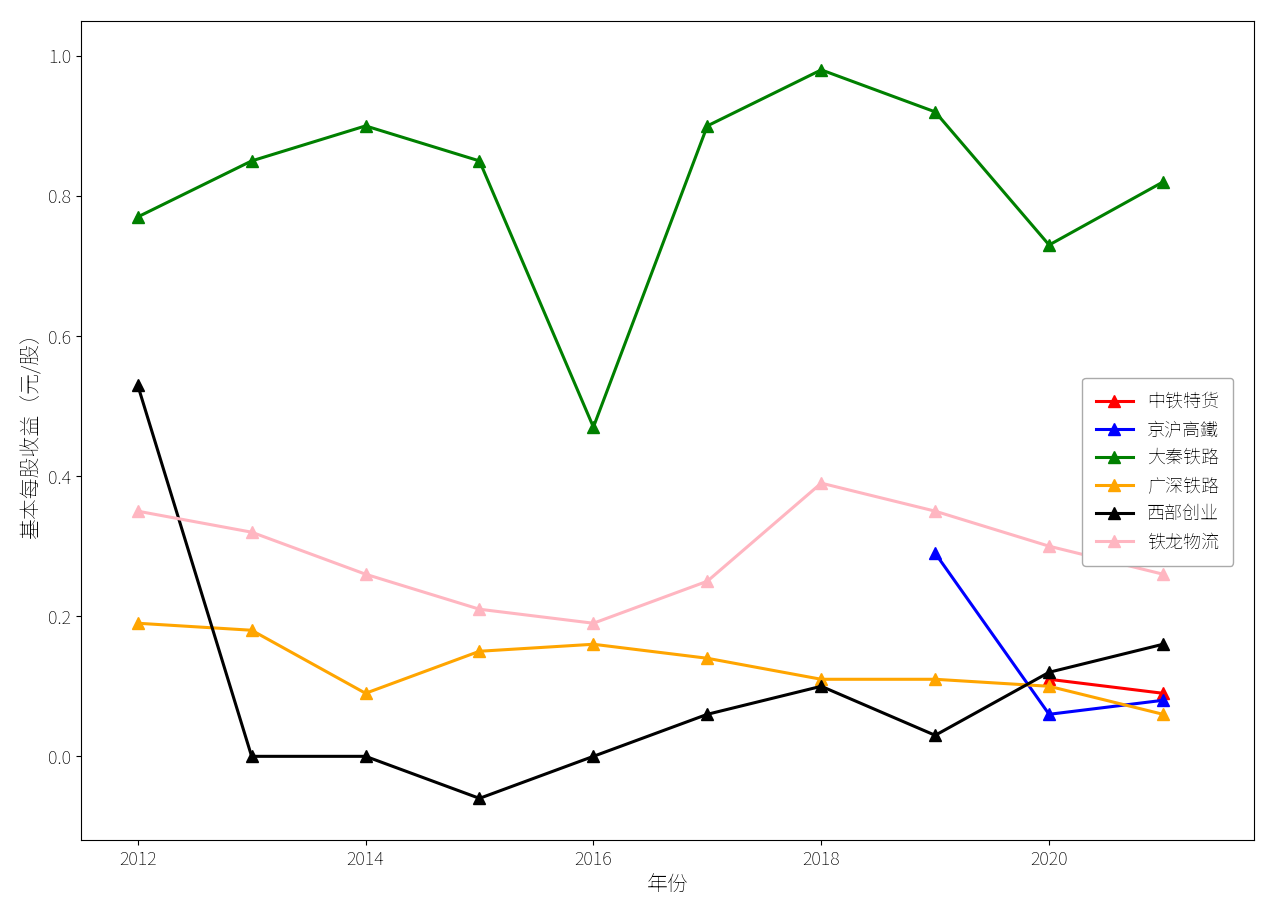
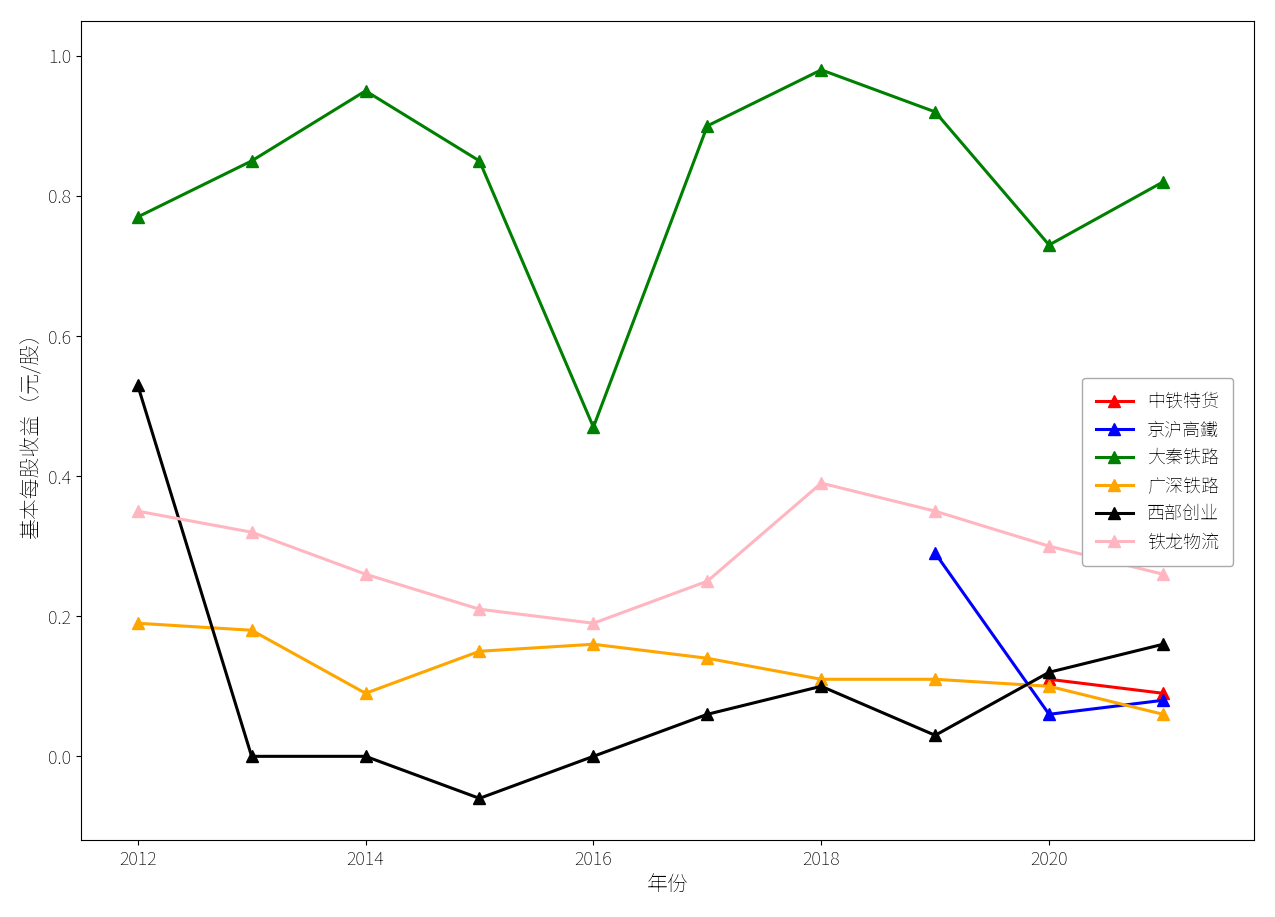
大秦铁路/2014: 0.90 -> 0.95
